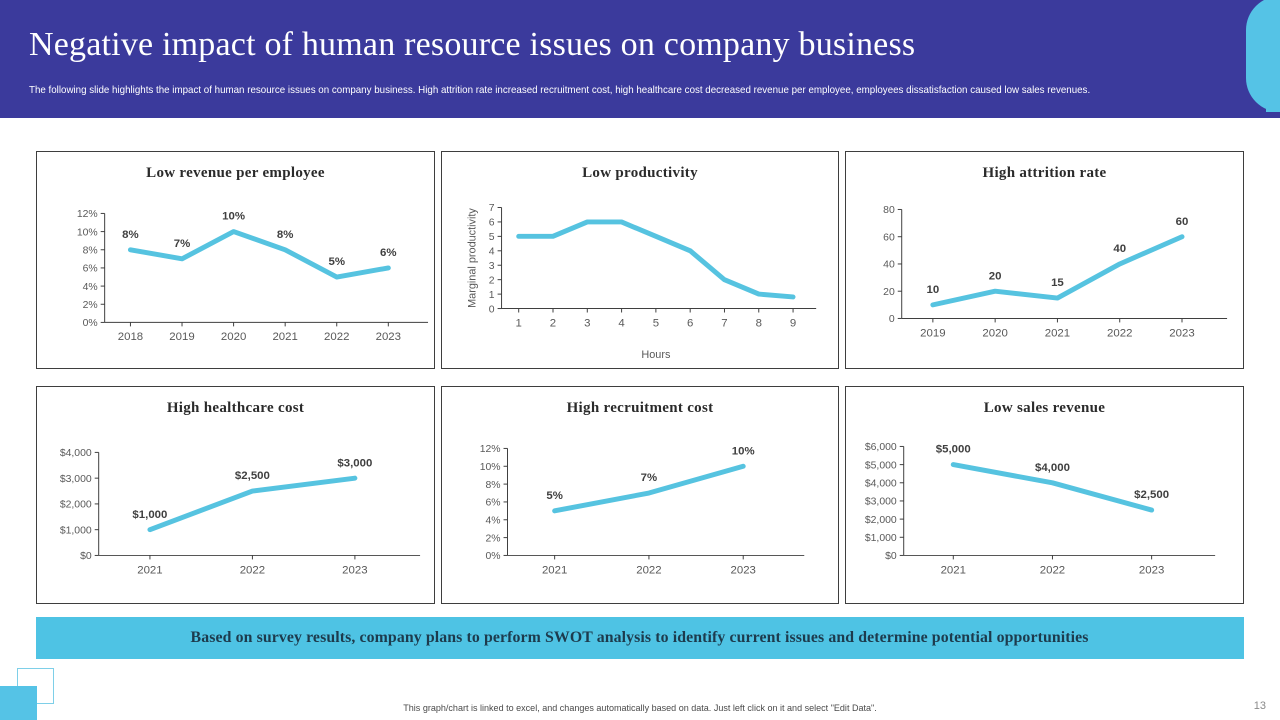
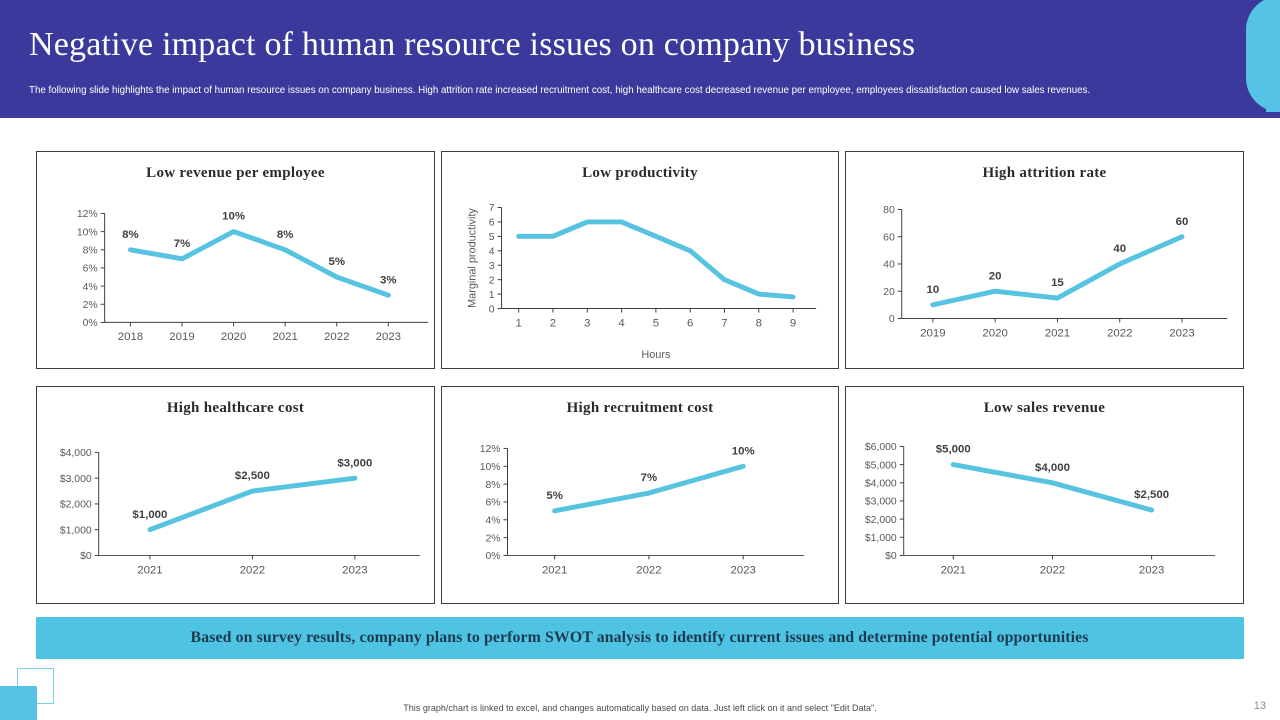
Low revenue per employee/2023: 6% -> 3%
